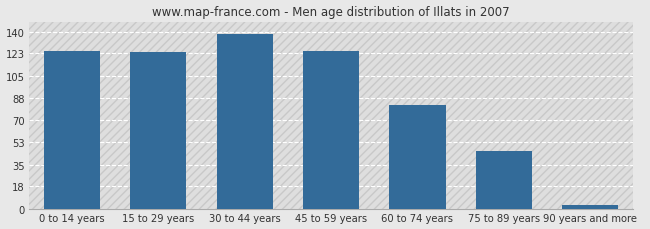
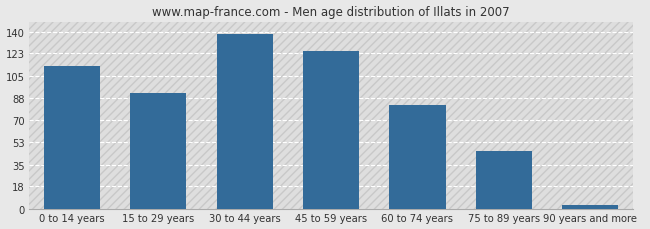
0 to 14 years: 125 -> 113
15 to 29 years: 124 -> 92
